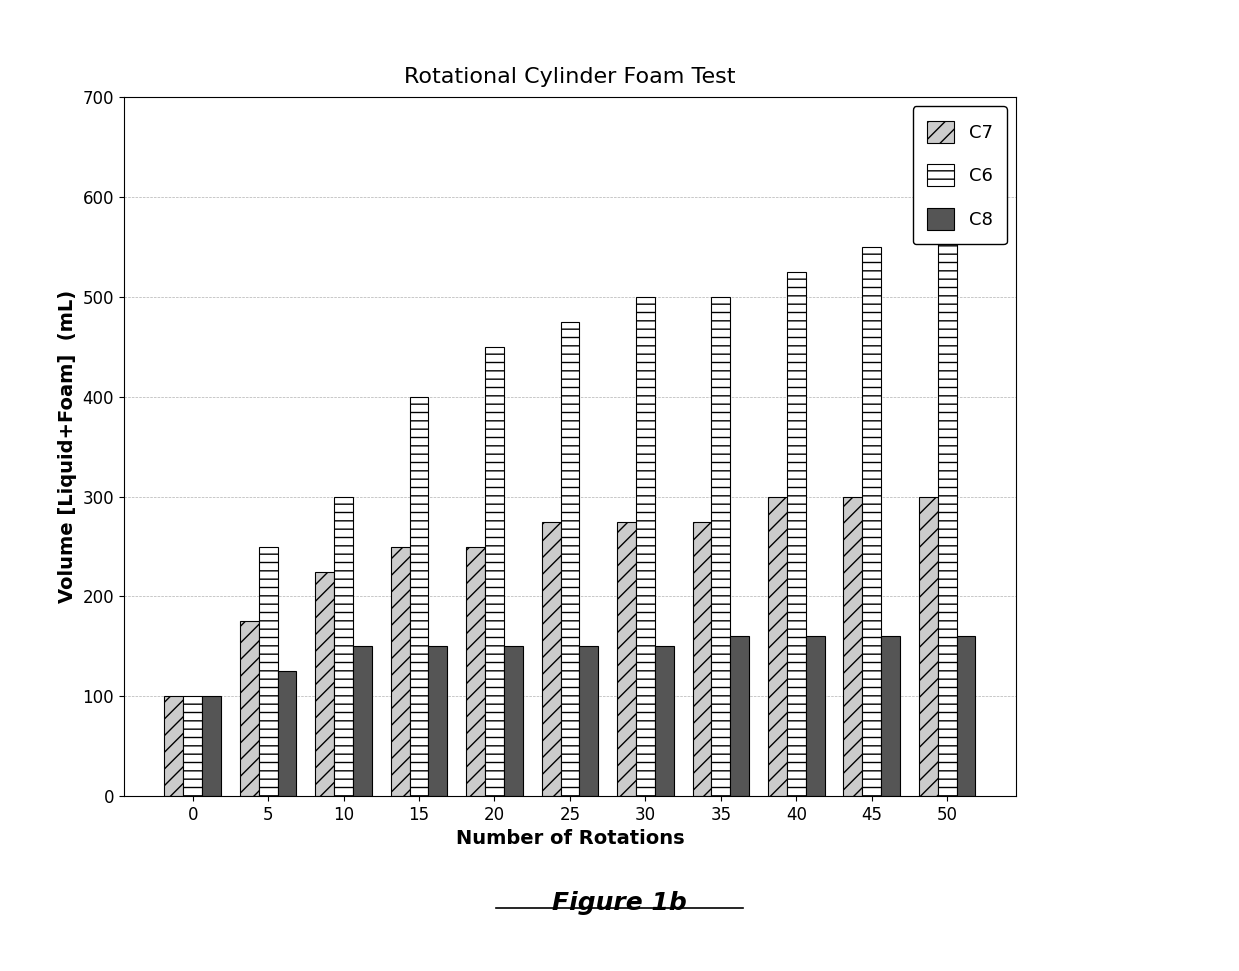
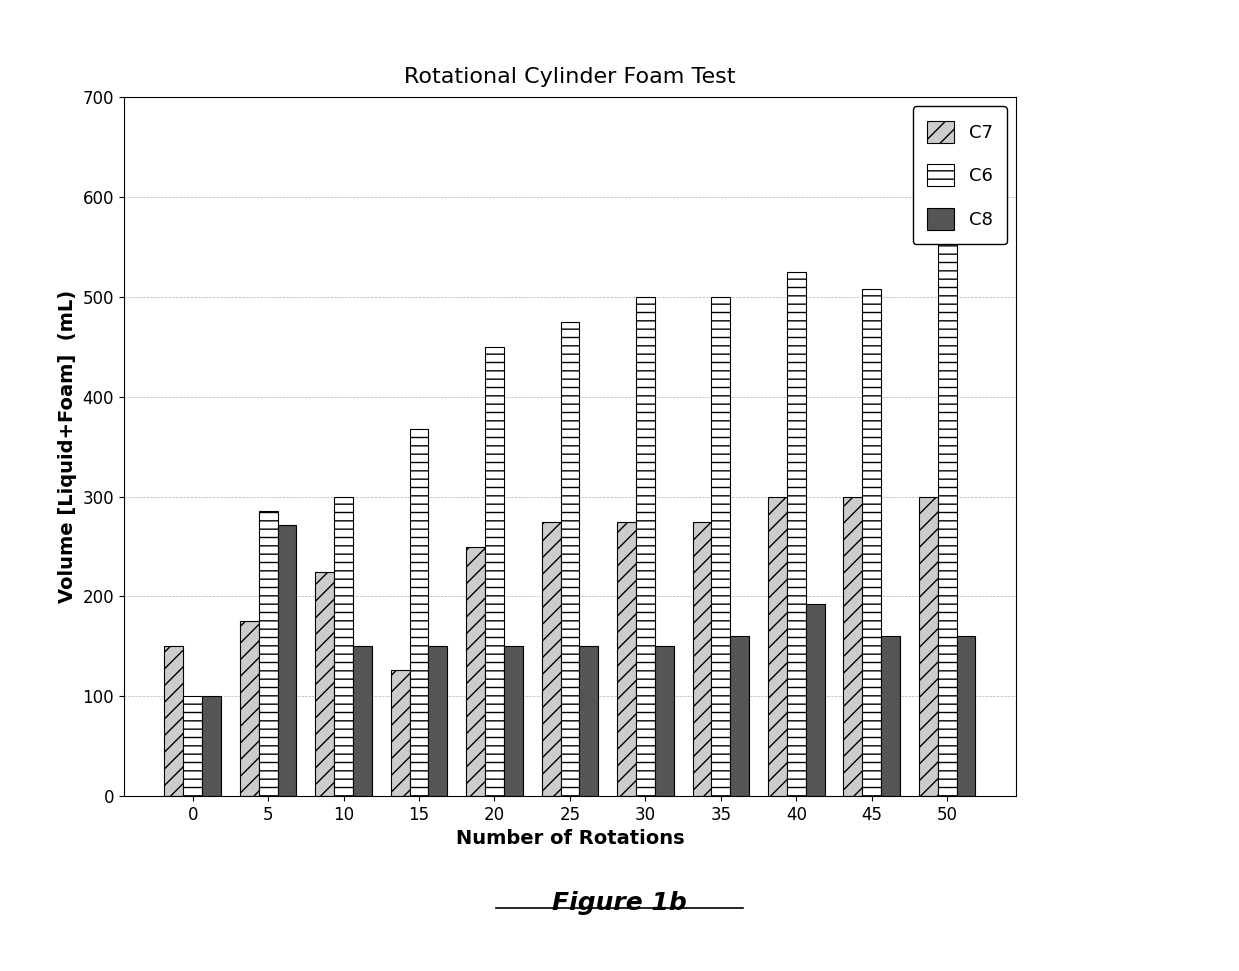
C7/0: 100 -> 150
C6/5: 250 -> 286
C8/5: 125 -> 272
C7/15: 250 -> 126
C6/15: 400 -> 368
C8/40: 160 -> 192
C6/45: 550 -> 508
